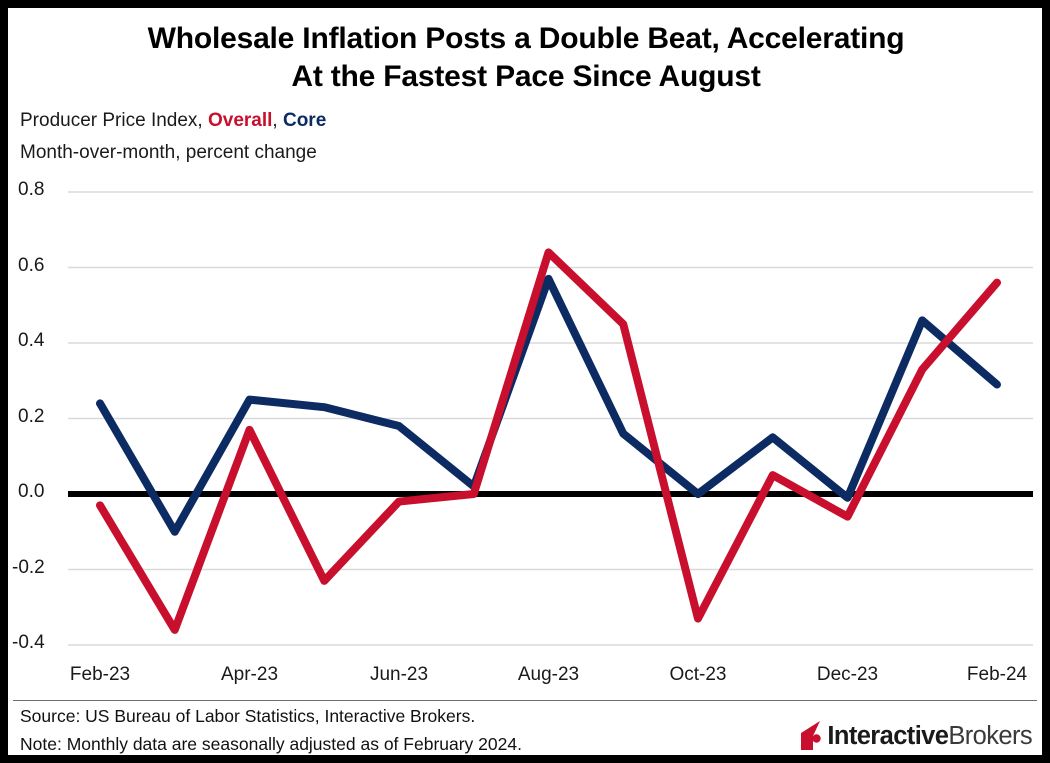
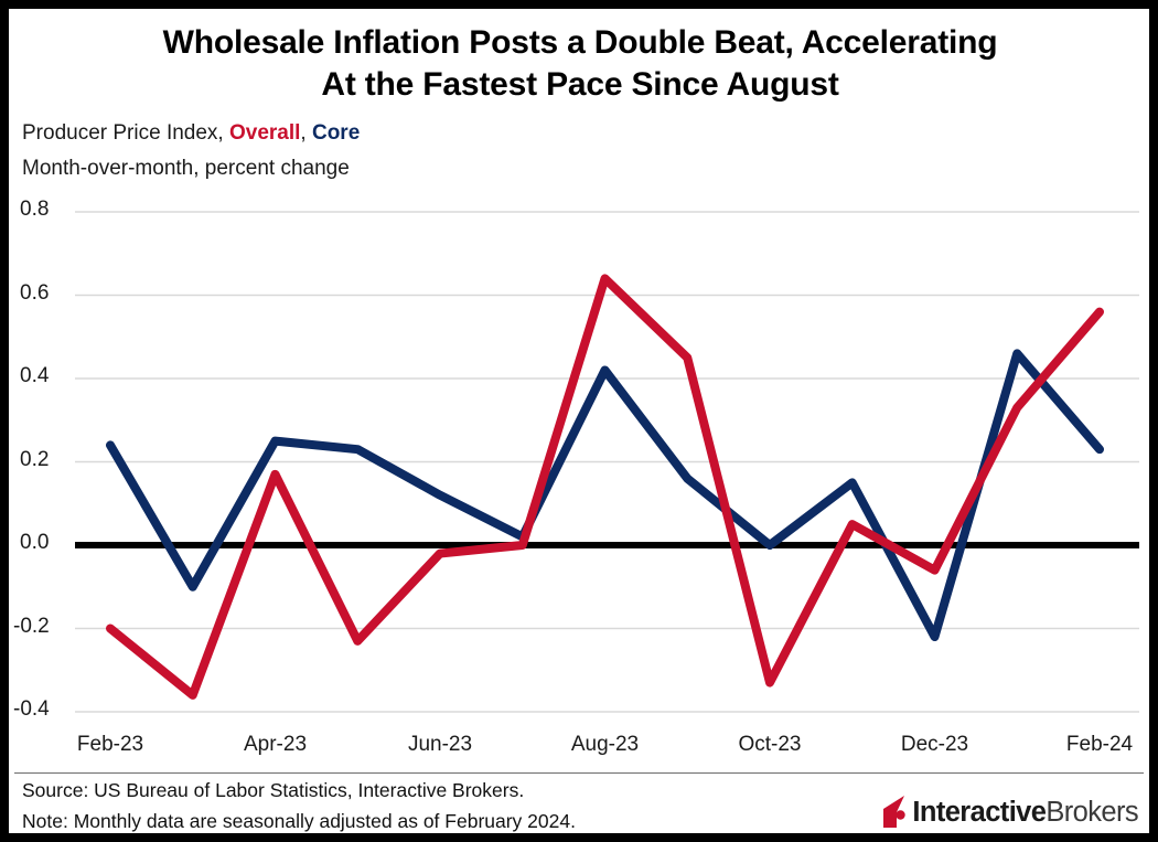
Overall/Feb-23: -0.03 -> -0.20
Core/Jun-23: 0.18 -> 0.12
Core/Aug-23: 0.57 -> 0.42
Core/Dec-23: -0.01 -> -0.22
Core/Feb-24: 0.29 -> 0.23
